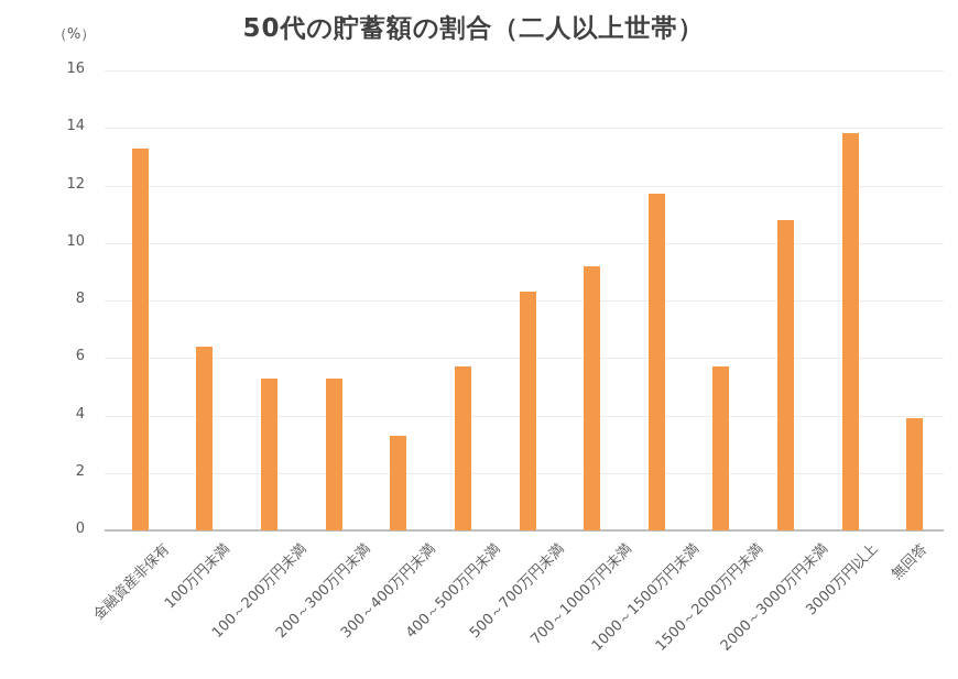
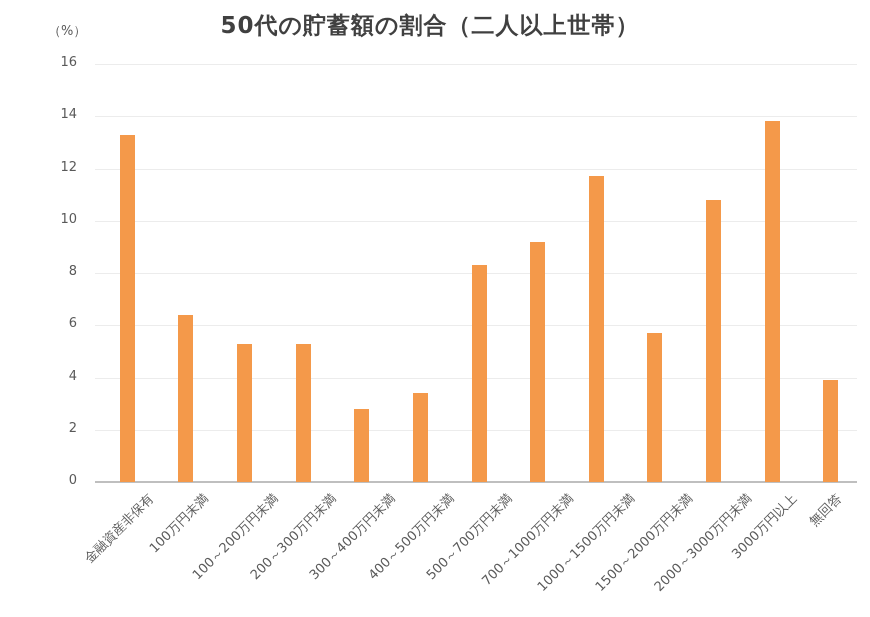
300～400万円未満: 3.3 -> 2.8
400～500万円未満: 5.7 -> 3.4
